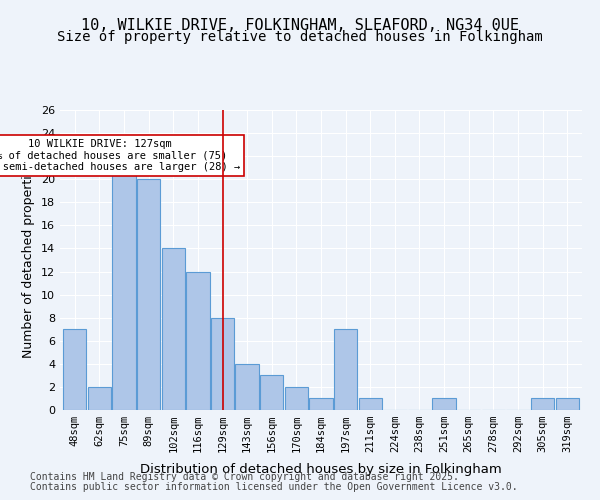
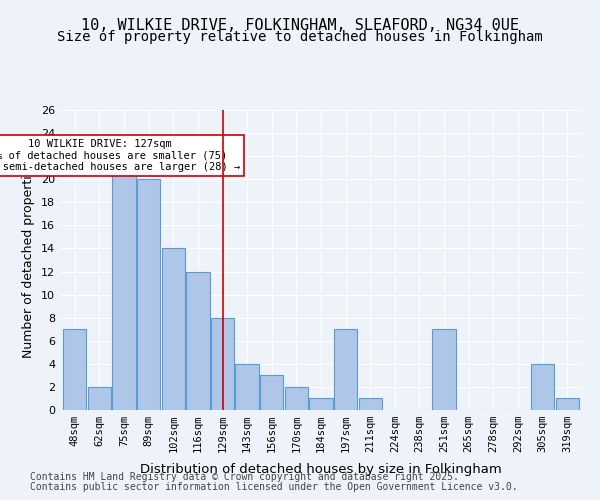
251sqm: 1 -> 7
305sqm: 1 -> 4
